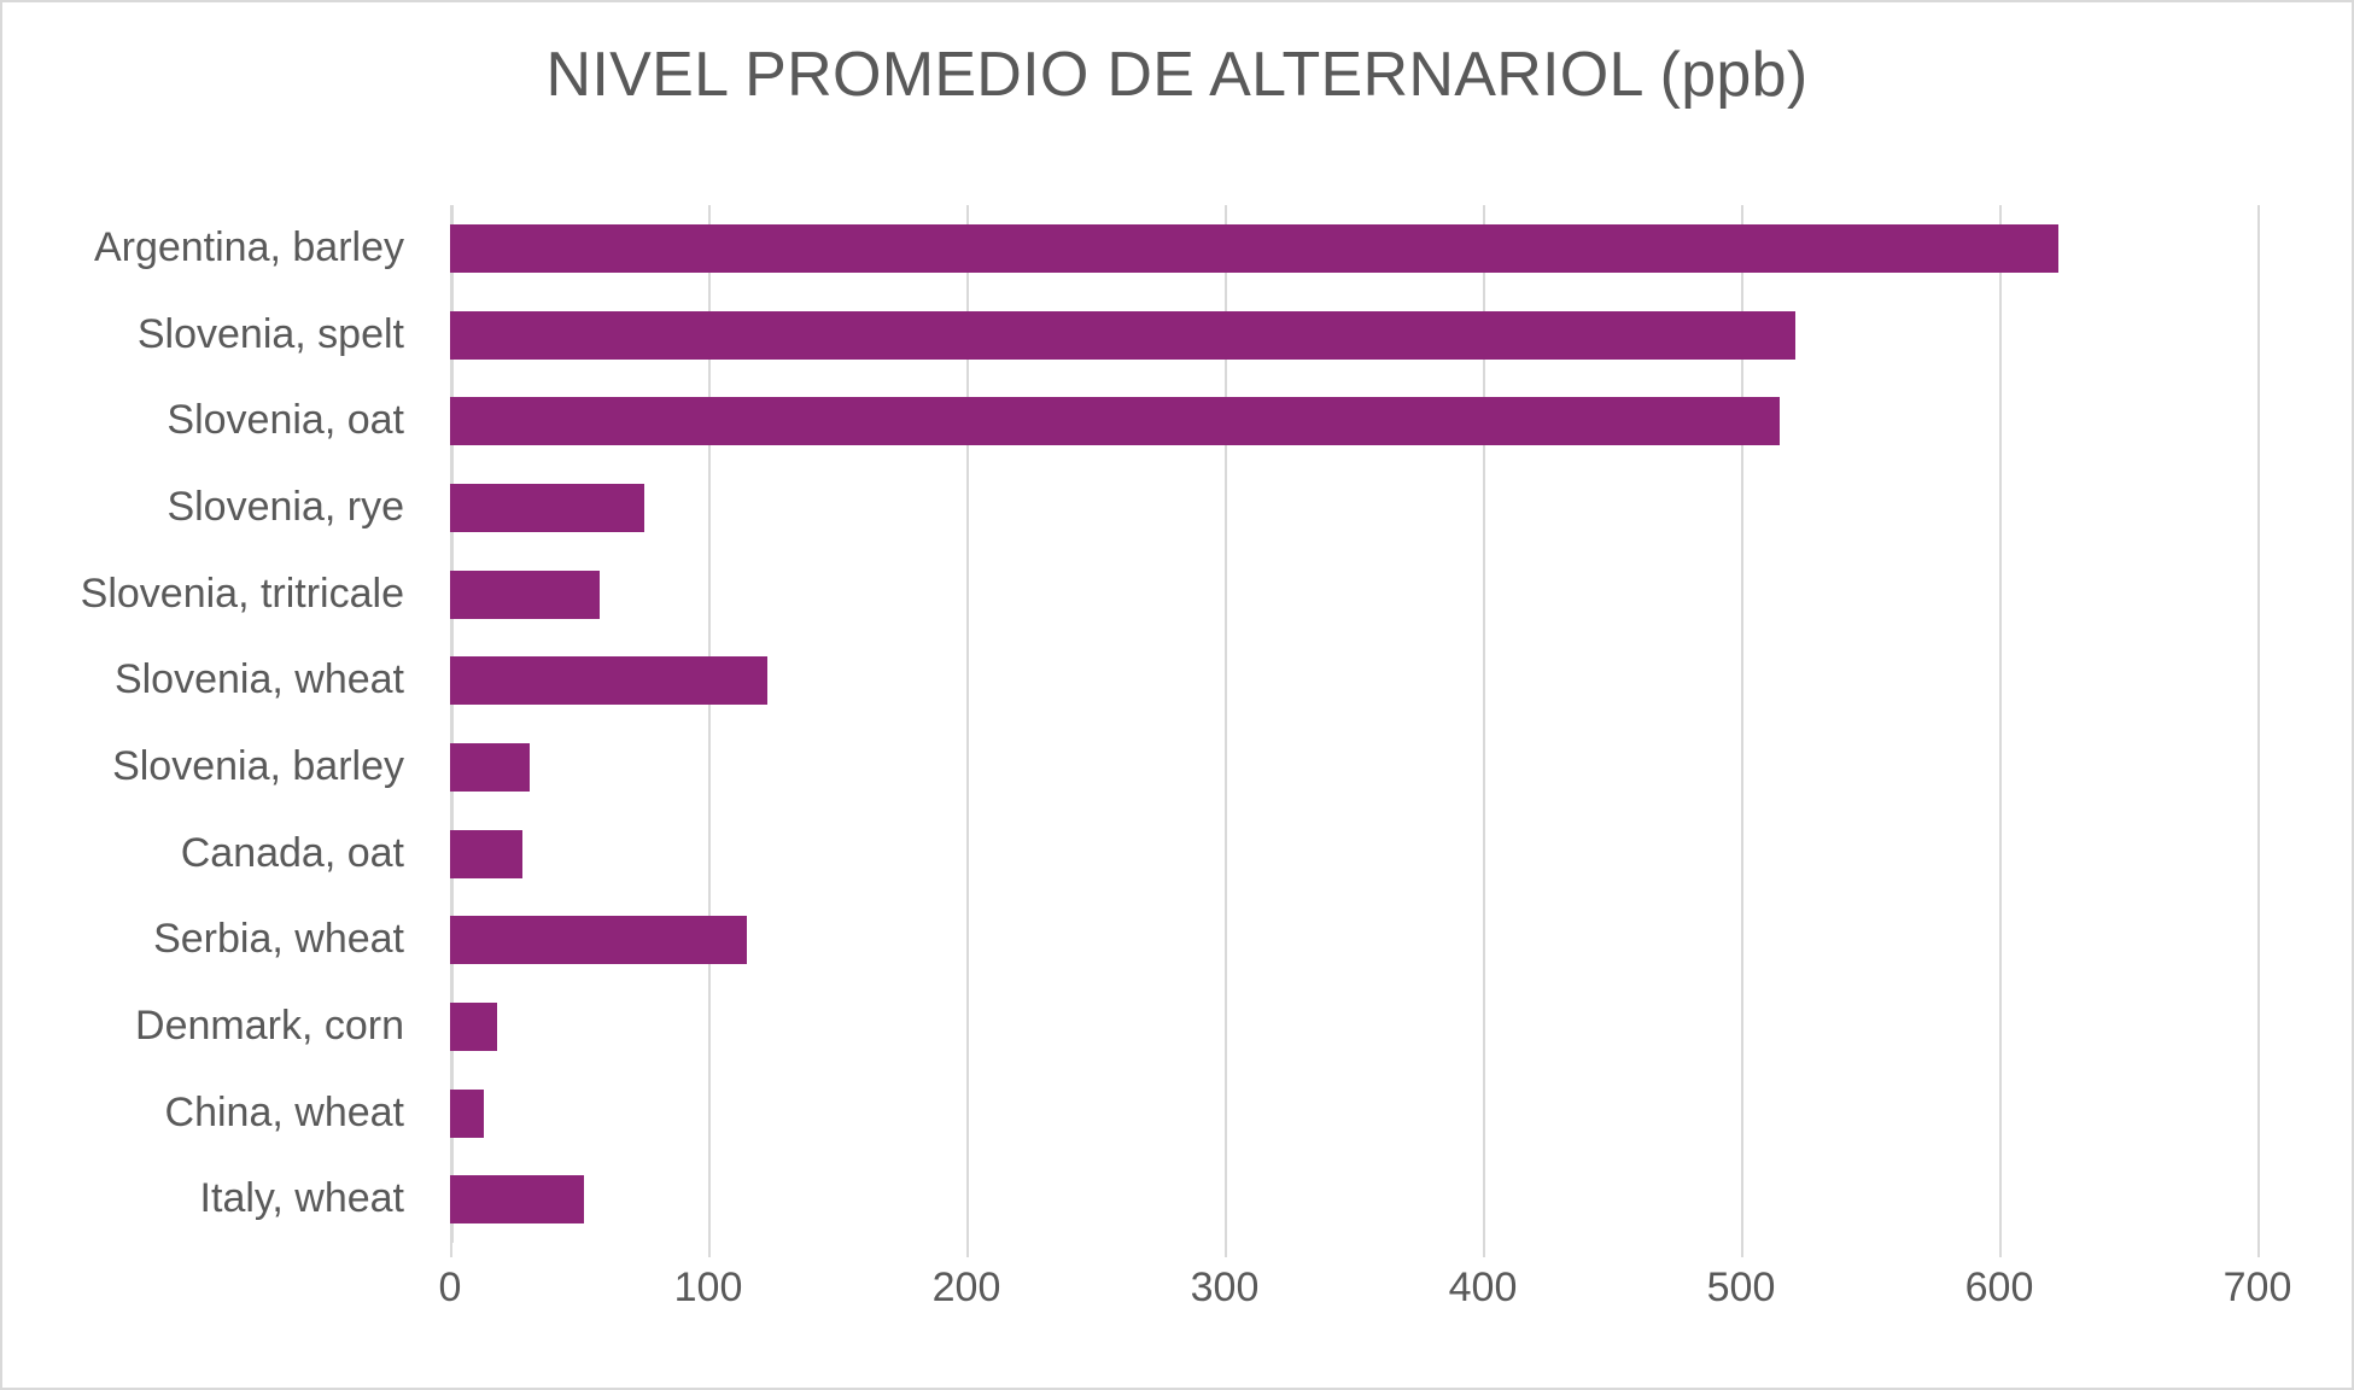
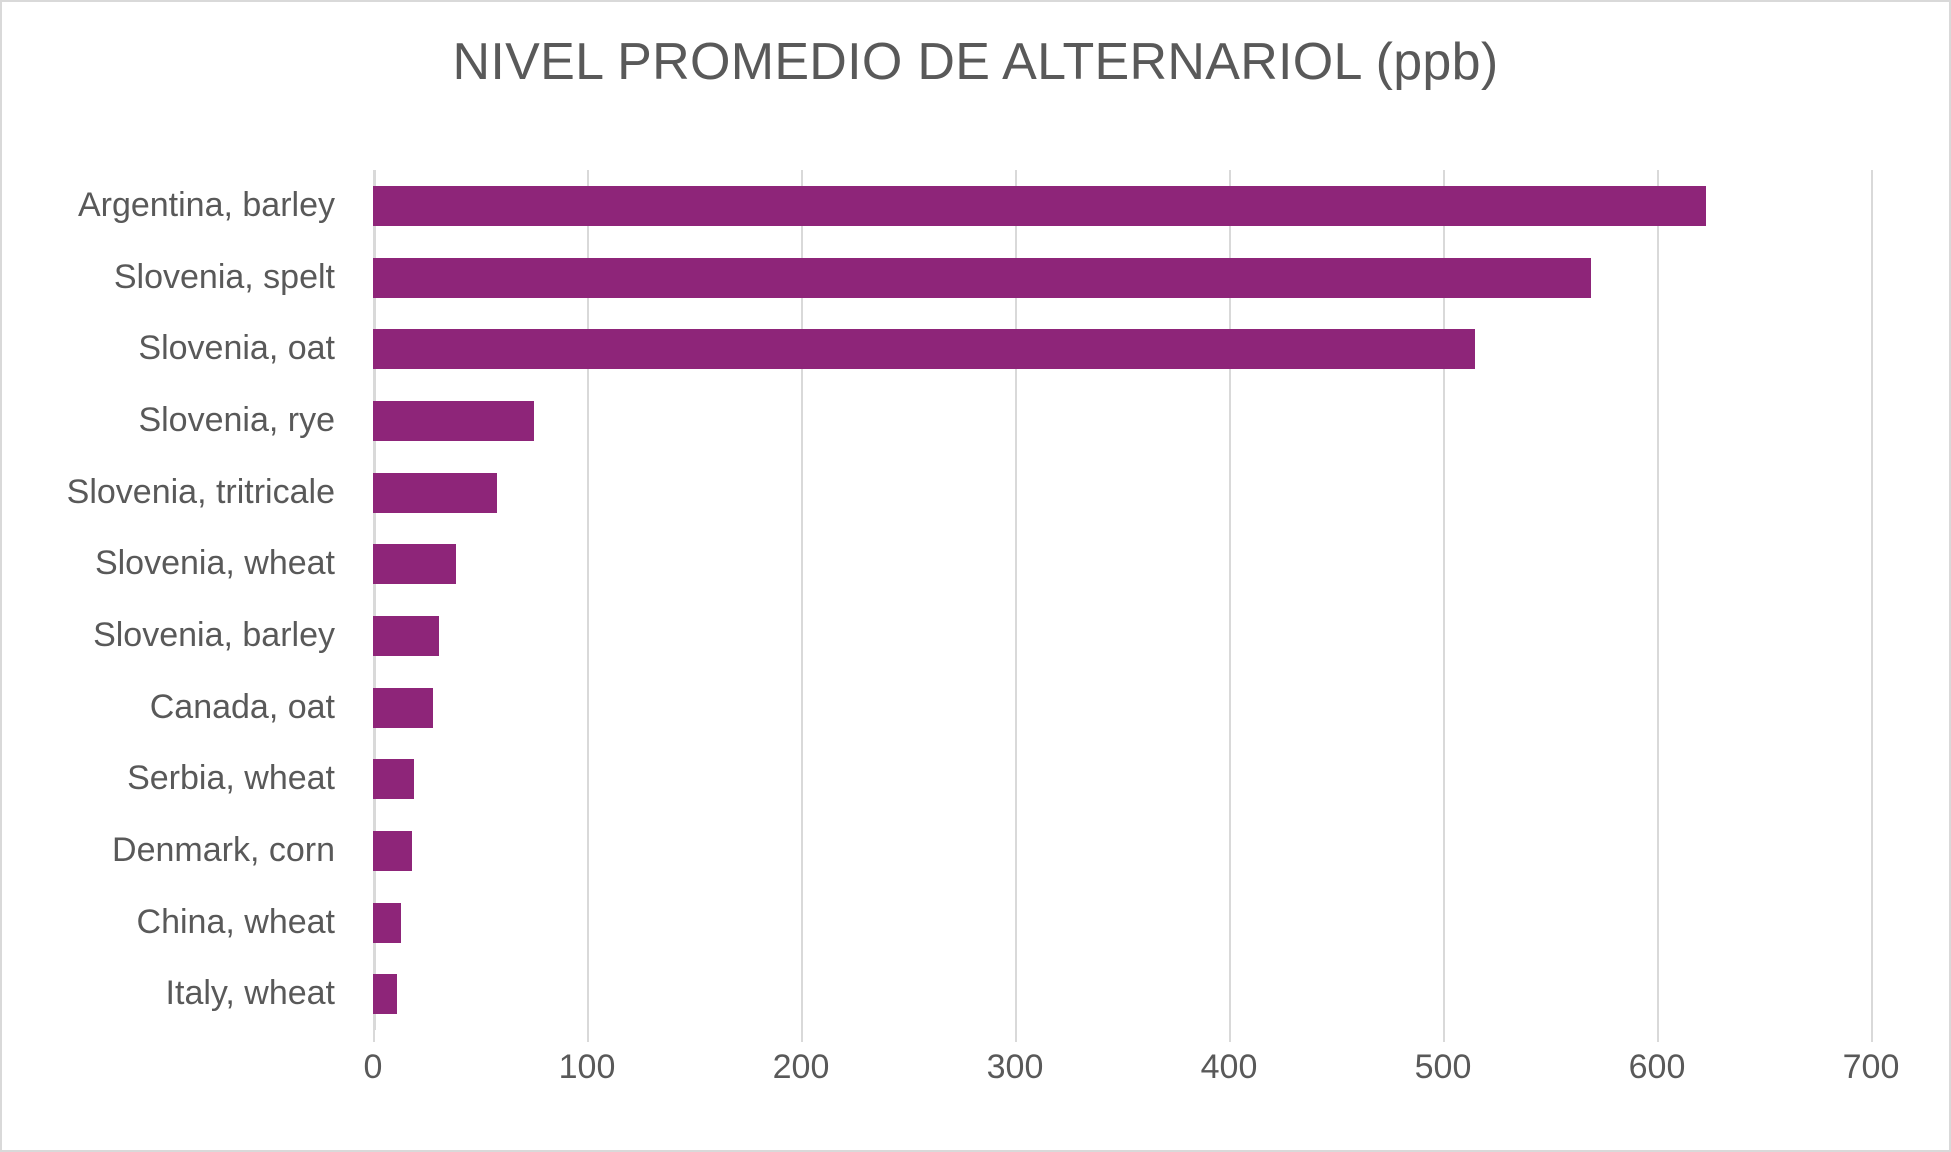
Slovenia, spelt: 521 -> 569
Slovenia, wheat: 123 -> 39
Serbia, wheat: 115 -> 19
Italy, wheat: 52 -> 11
